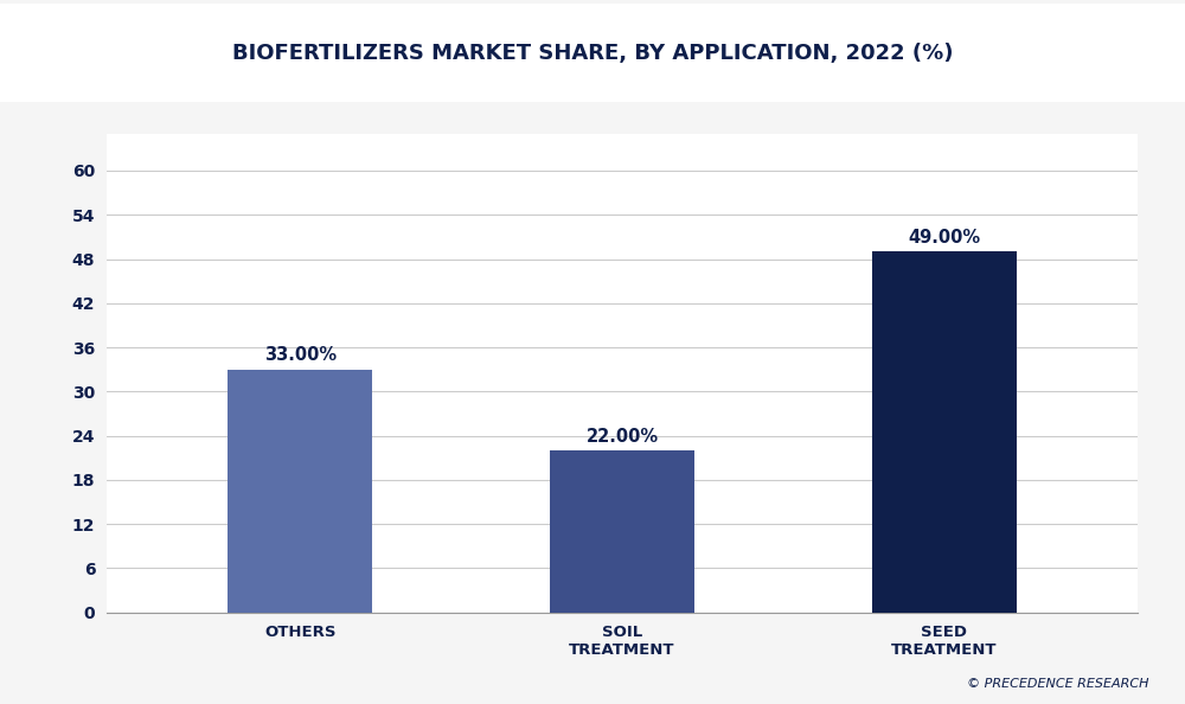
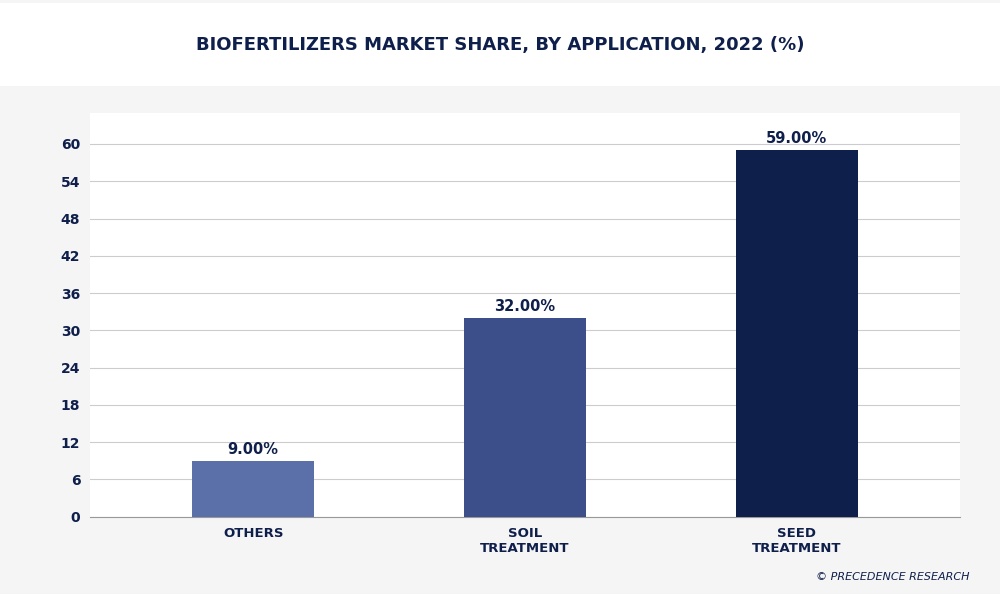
OTHERS: 33.00% -> 9.00%
SOIL TREATMENT: 22.00% -> 32.00%
SEED TREATMENT: 49.00% -> 59.00%
